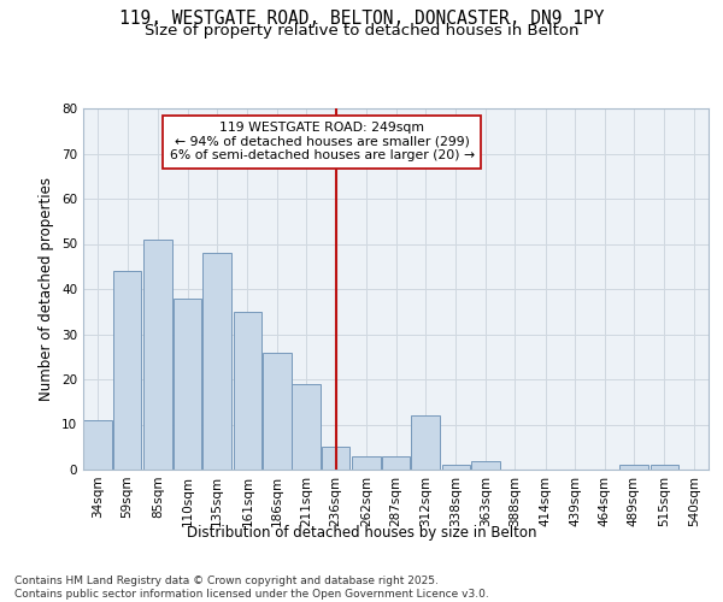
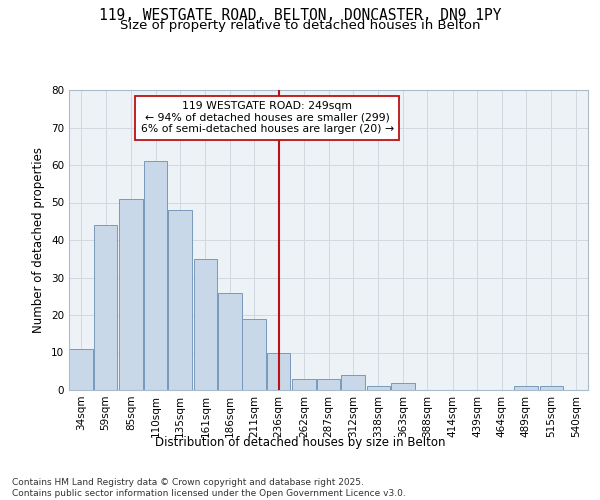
110sqm: 38 -> 61
236sqm: 5 -> 10
312sqm: 12 -> 4
